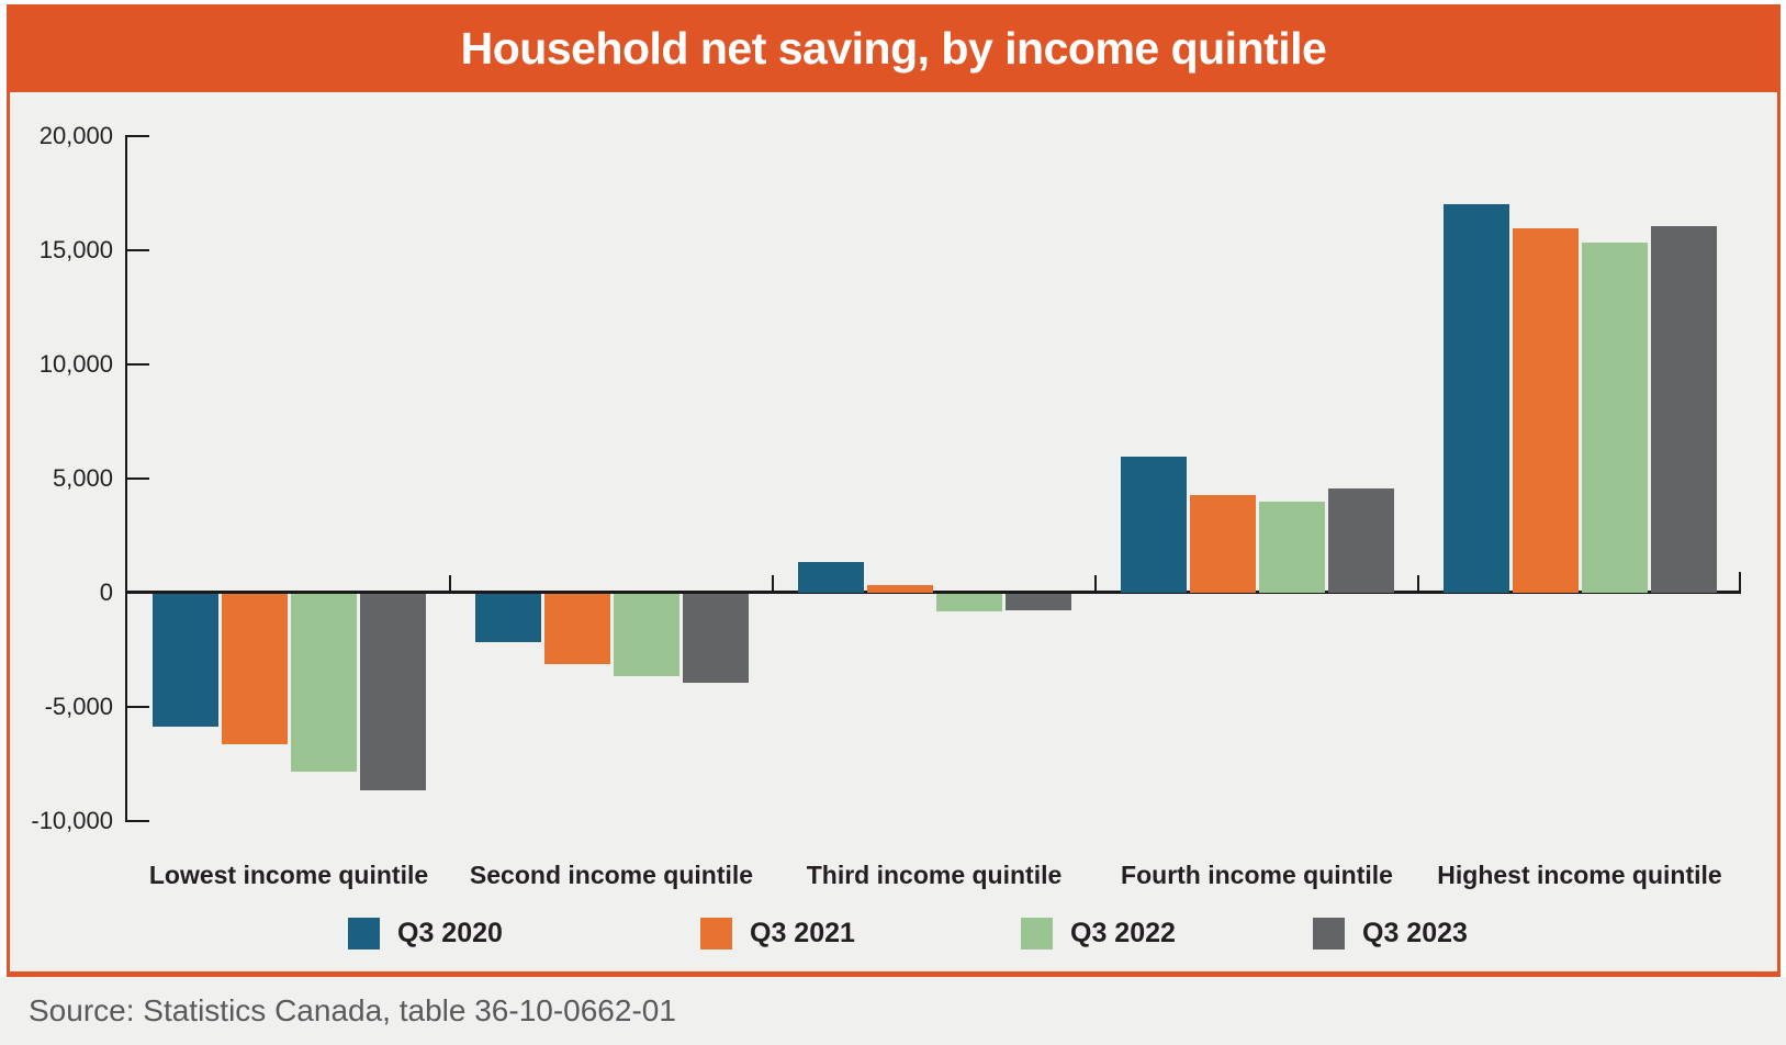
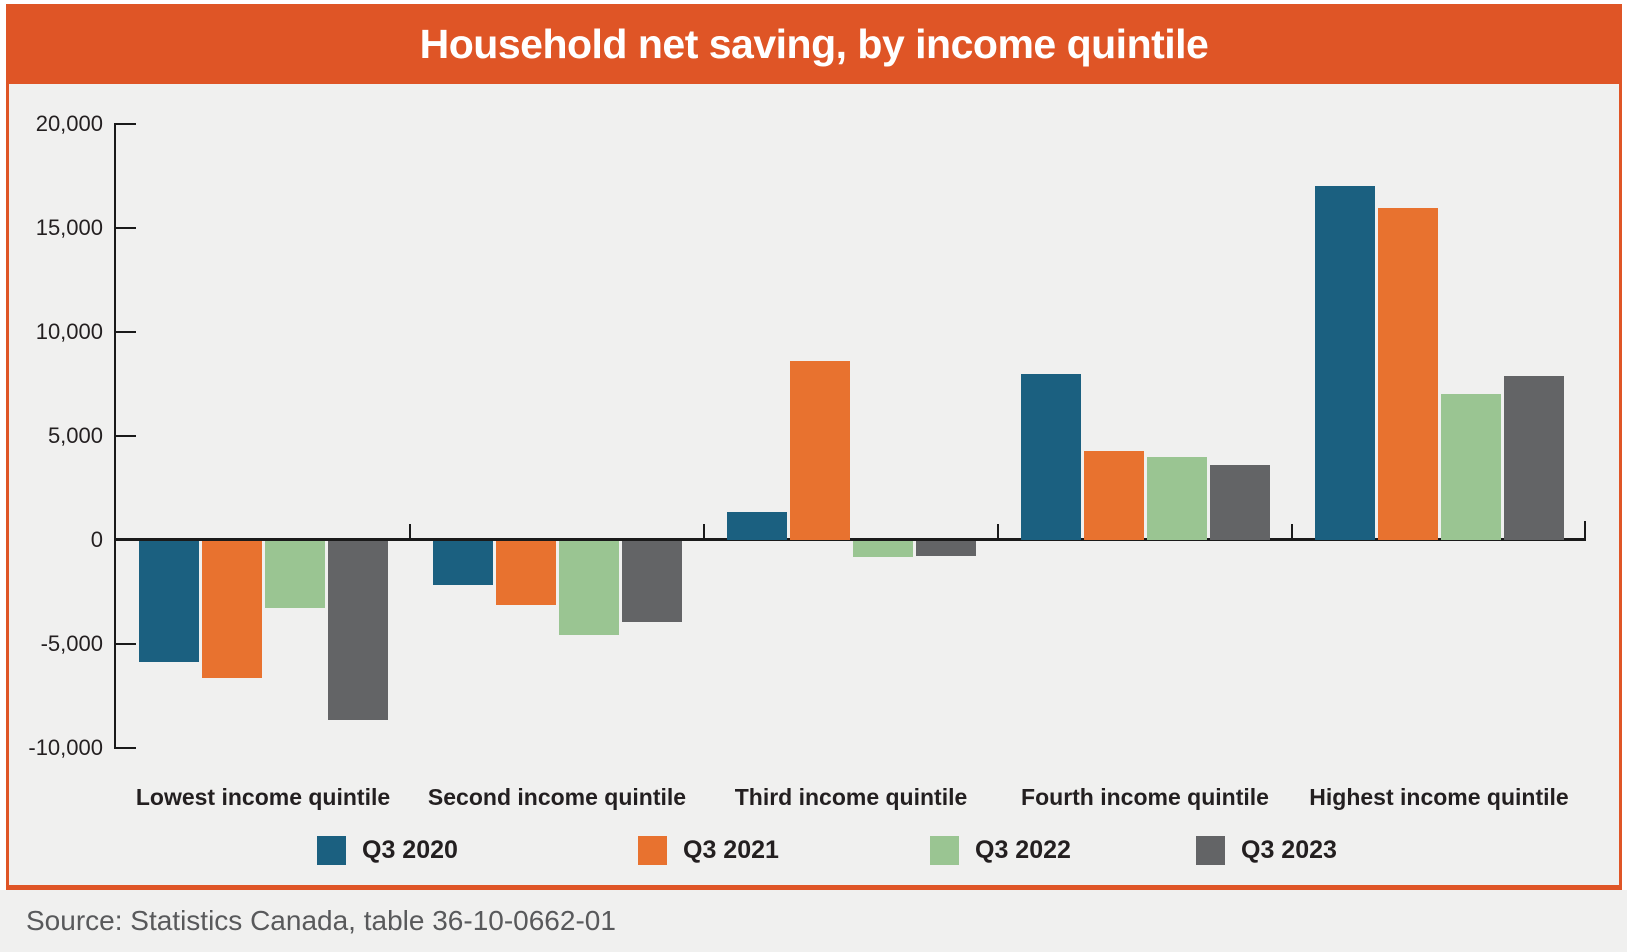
Q3 2022/Lowest income quintile: -7800 -> -3200
Q3 2022/Second income quintile: -3600 -> -4500
Q3 2021/Third income quintile: 400 -> 8600
Q3 2020/Fourth income quintile: 6000 -> 8000
Q3 2023/Fourth income quintile: 4600 -> 3600
Q3 2022/Highest income quintile: 15400 -> 7000
Q3 2023/Highest income quintile: 16000 -> 7900
